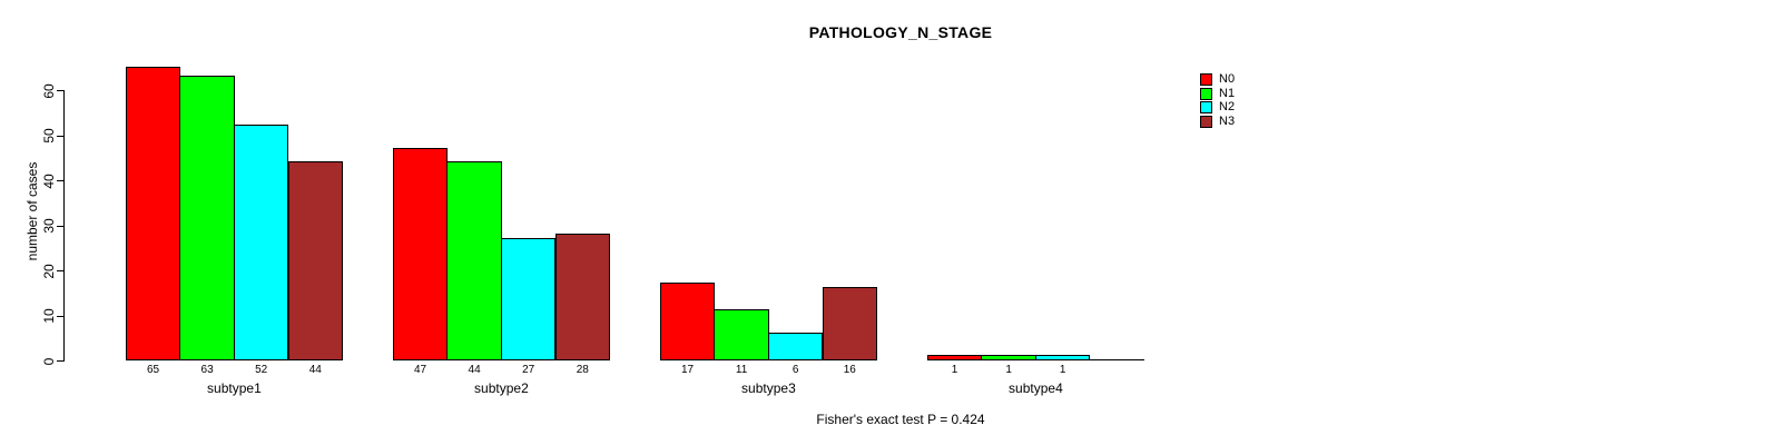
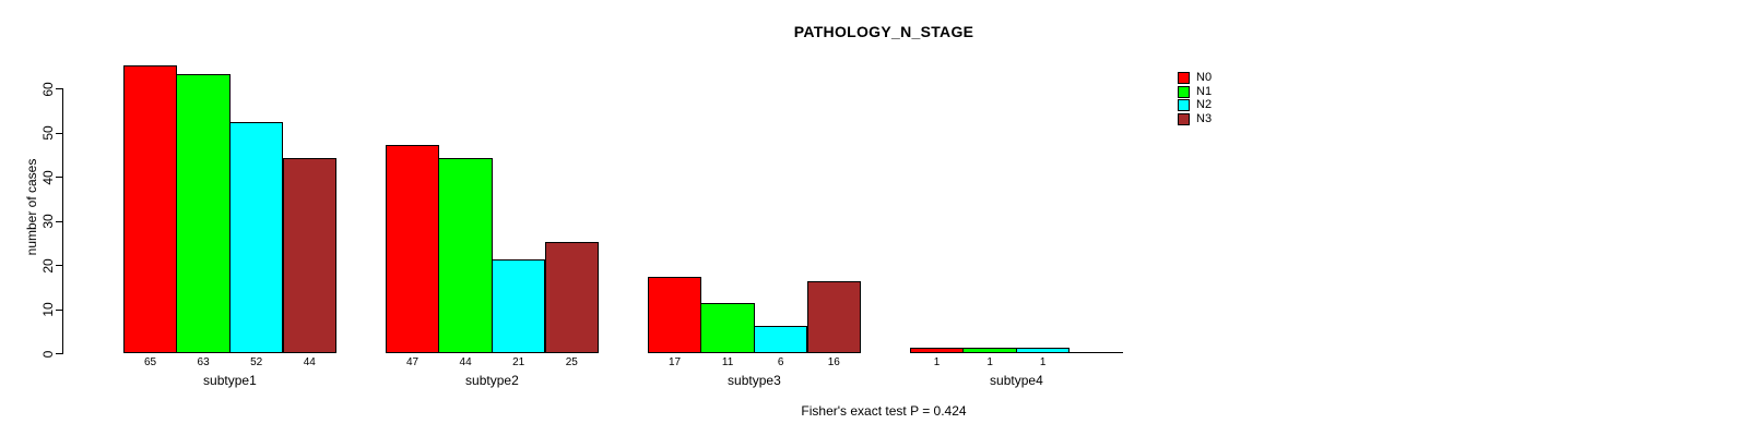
N2/subtype2: 27 -> 21
N3/subtype2: 28 -> 25
